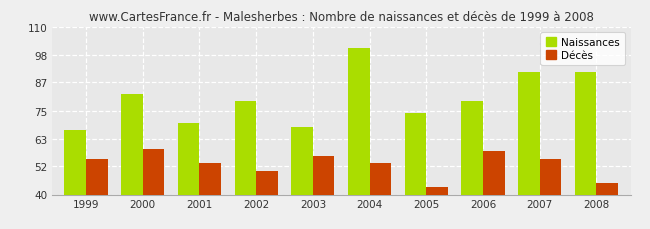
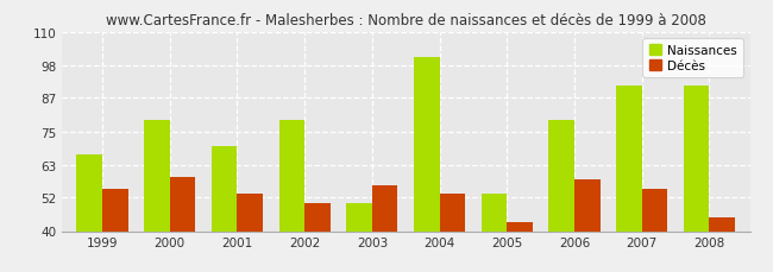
Naissances/2000: 82 -> 79
Naissances/2003: 68 -> 50
Naissances/2005: 74 -> 53
